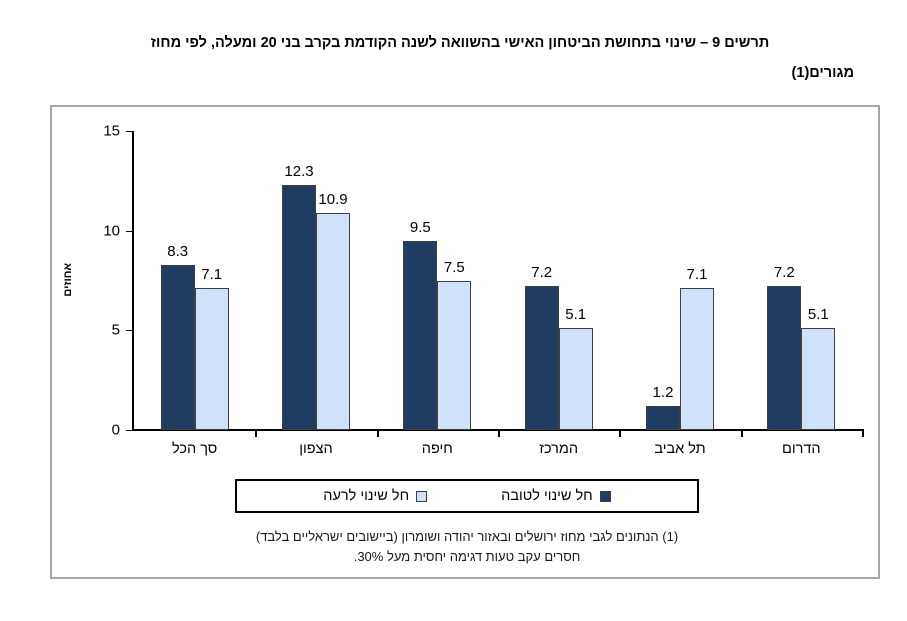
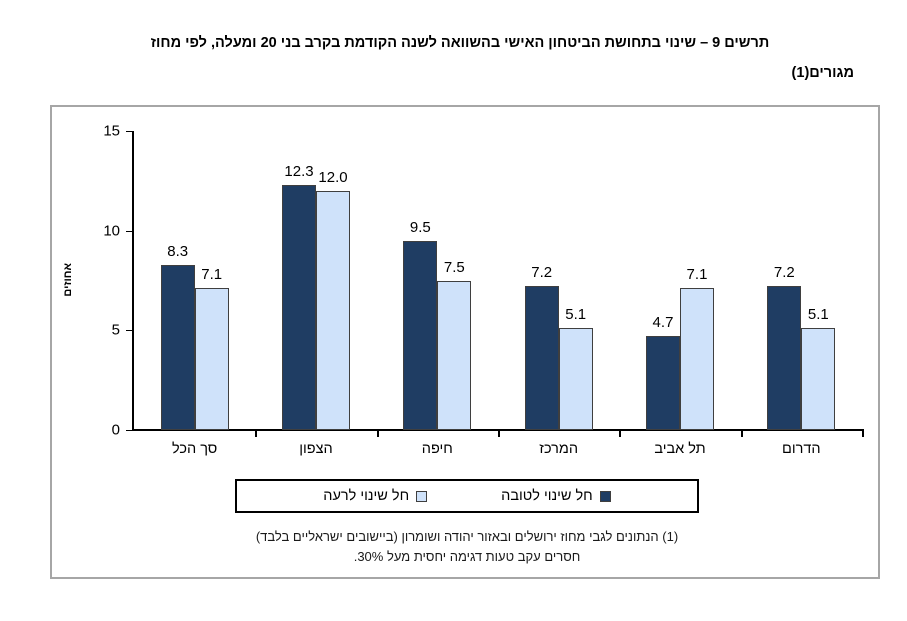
חל שינוי לרעה/הצפון: 10.9 -> 12.0
חל שינוי לטובה/תל אביב: 1.2 -> 4.7
